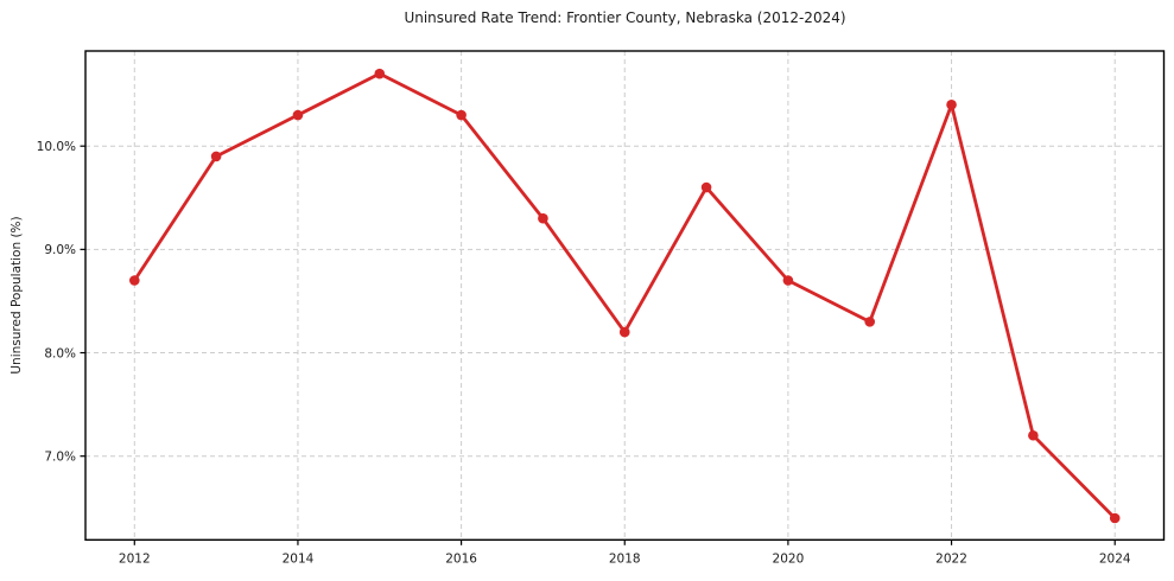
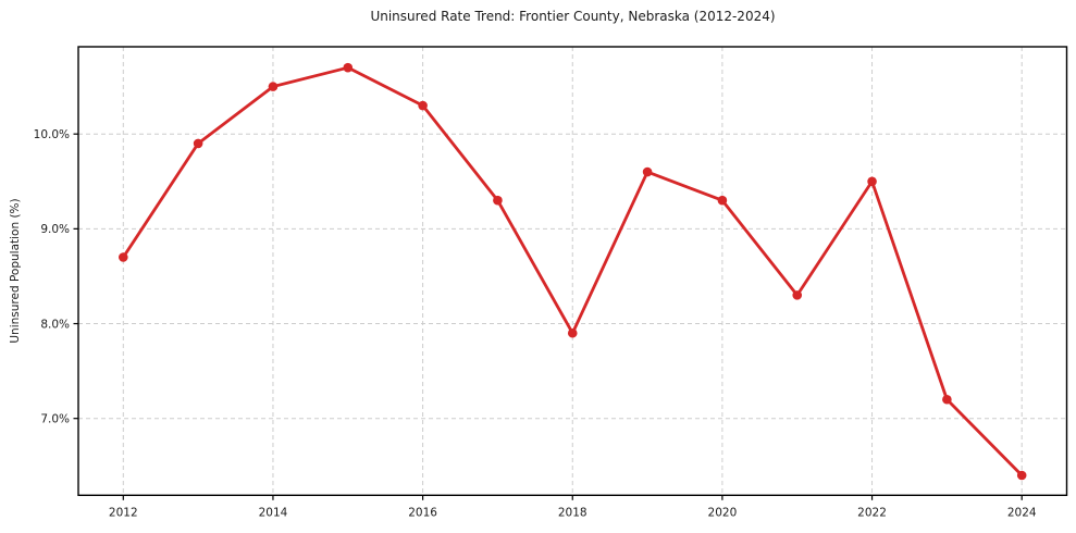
2014: 10.3% -> 10.5%
2018: 8.2% -> 7.9%
2020: 8.7% -> 9.3%
2022: 10.4% -> 9.5%
